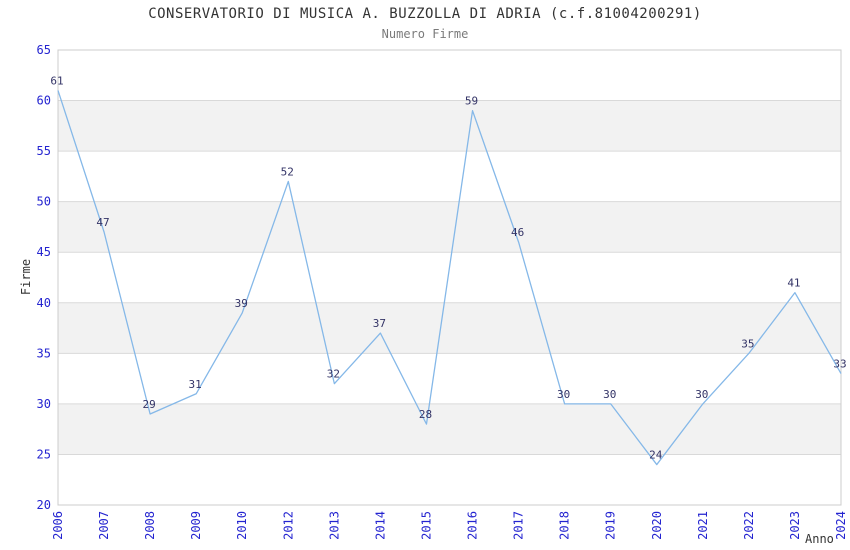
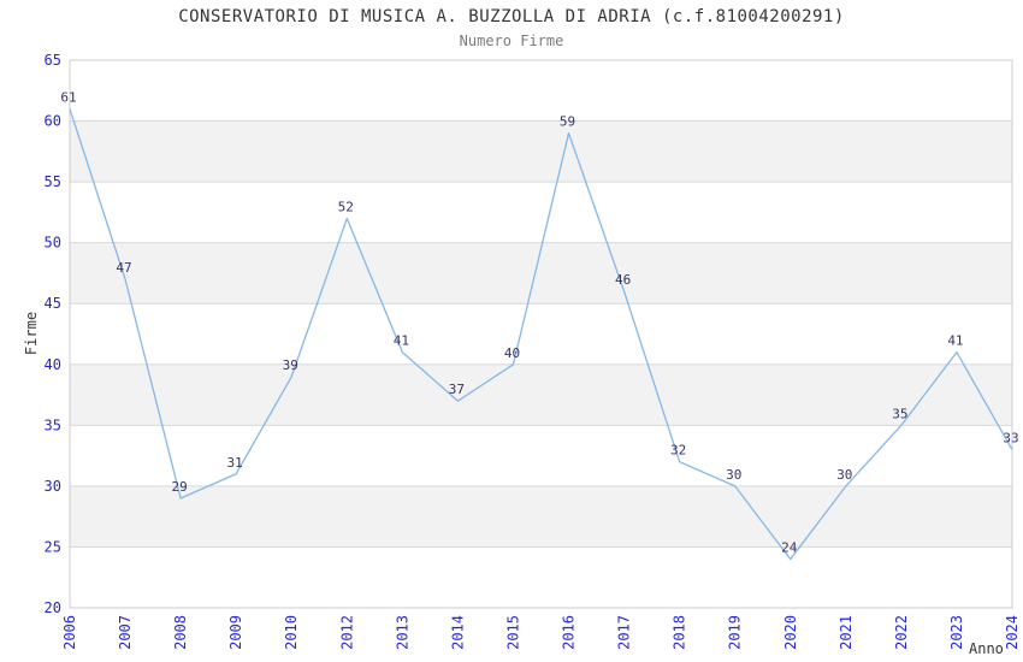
2013: 32 -> 41
2015: 28 -> 40
2018: 30 -> 32
